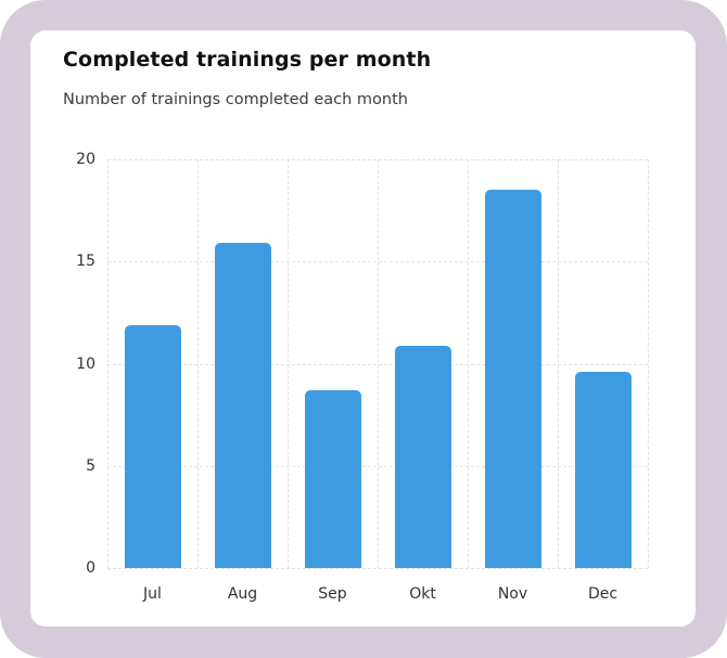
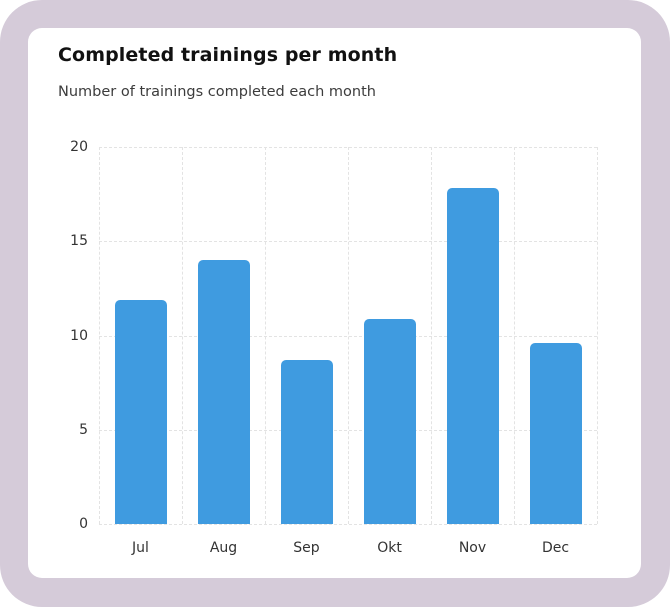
Aug: 15.9 -> 14.0
Nov: 18.5 -> 17.8
